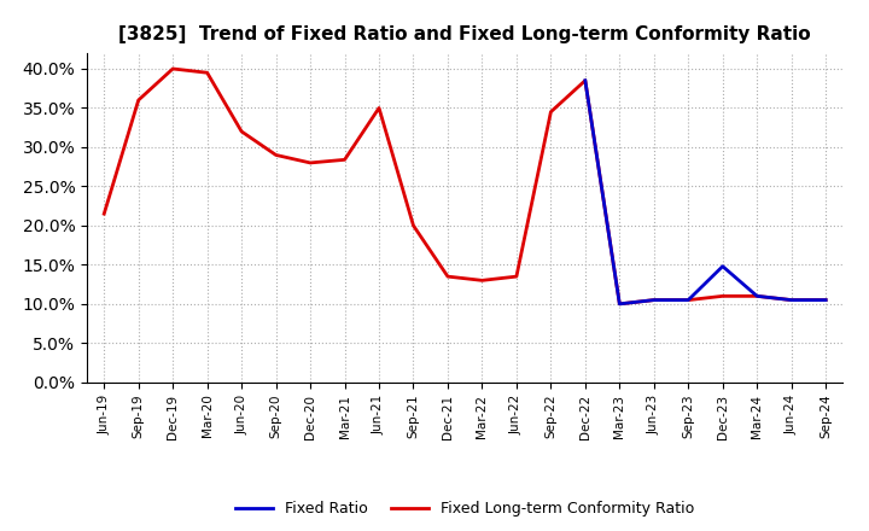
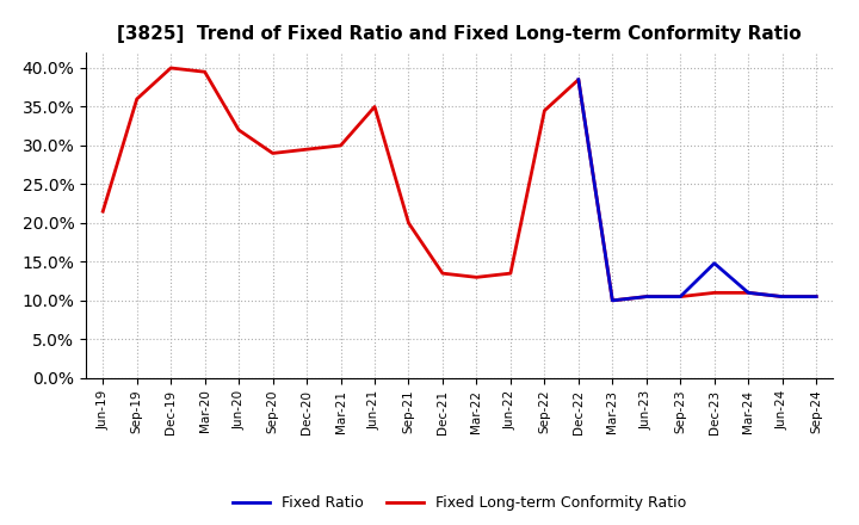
Fixed Long-term Conformity Ratio/Dec-20: 28.0% -> 29.5%
Fixed Long-term Conformity Ratio/Mar-21: 28.4% -> 30.0%
